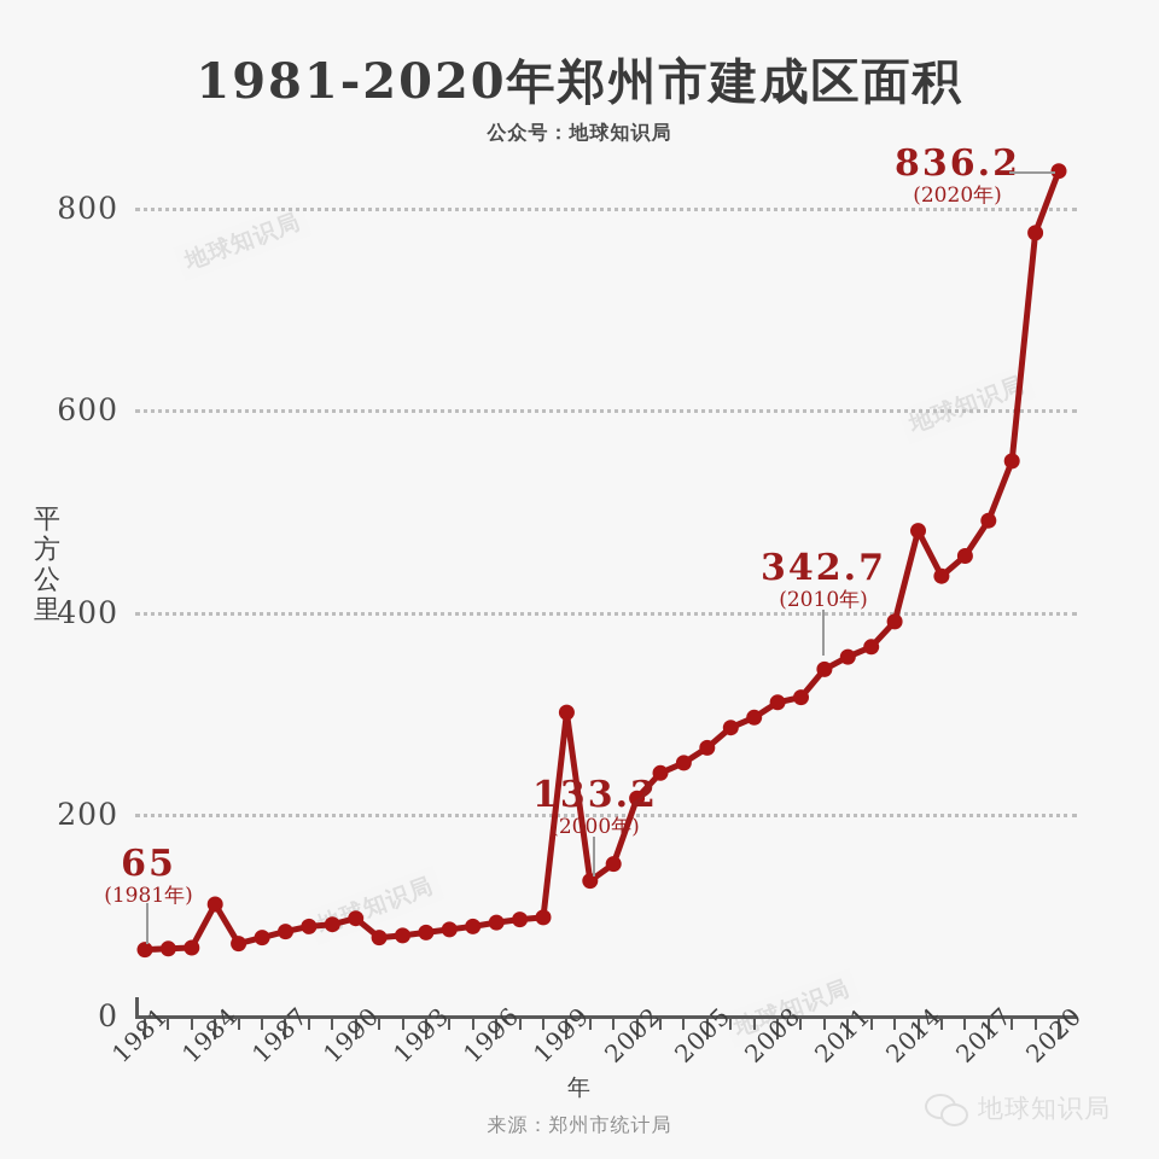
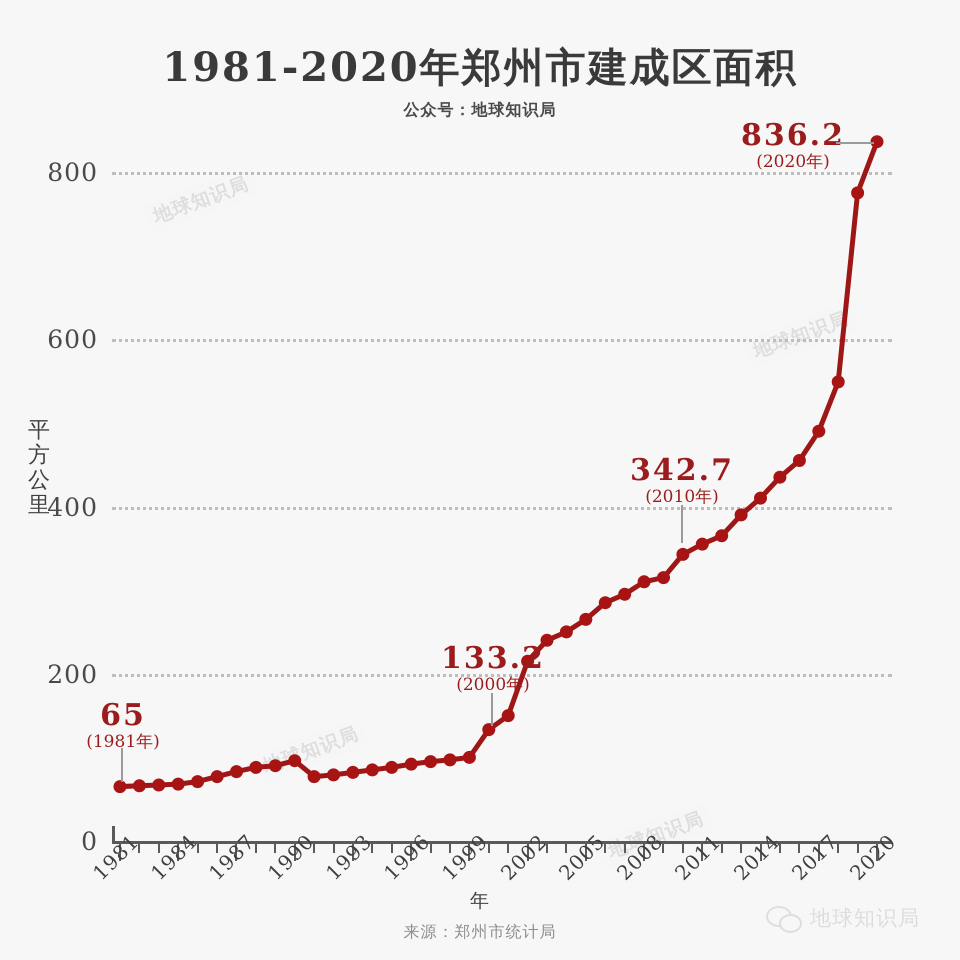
1984: 110 -> 70
1999: 300 -> 100
2014: 480 -> 410
